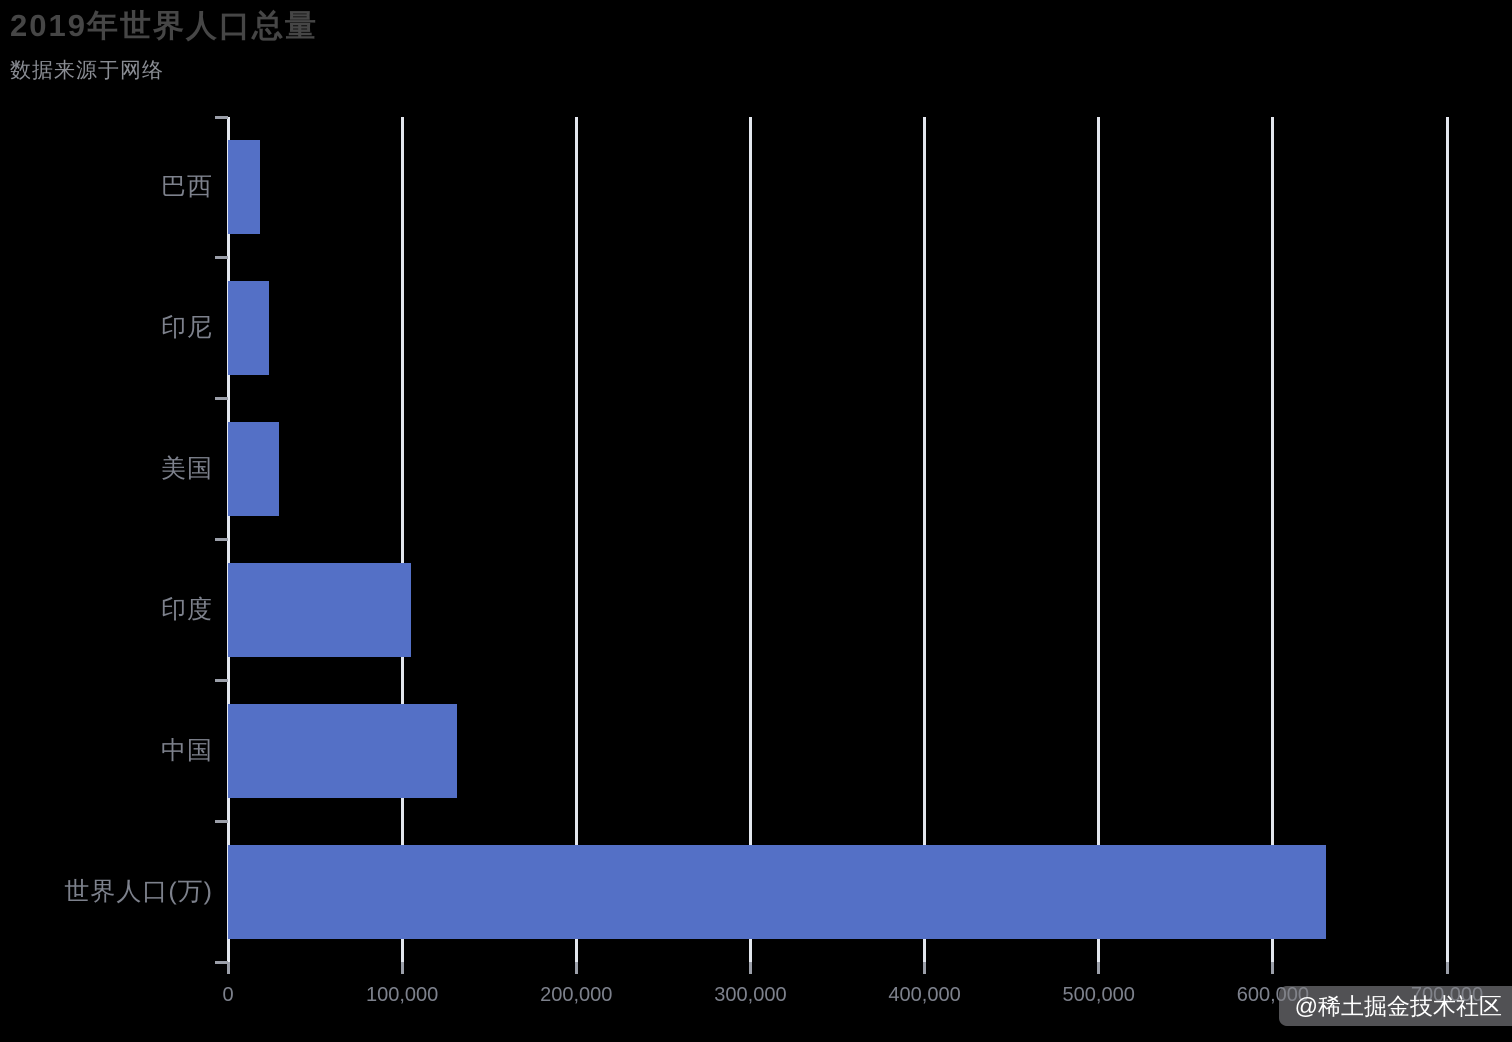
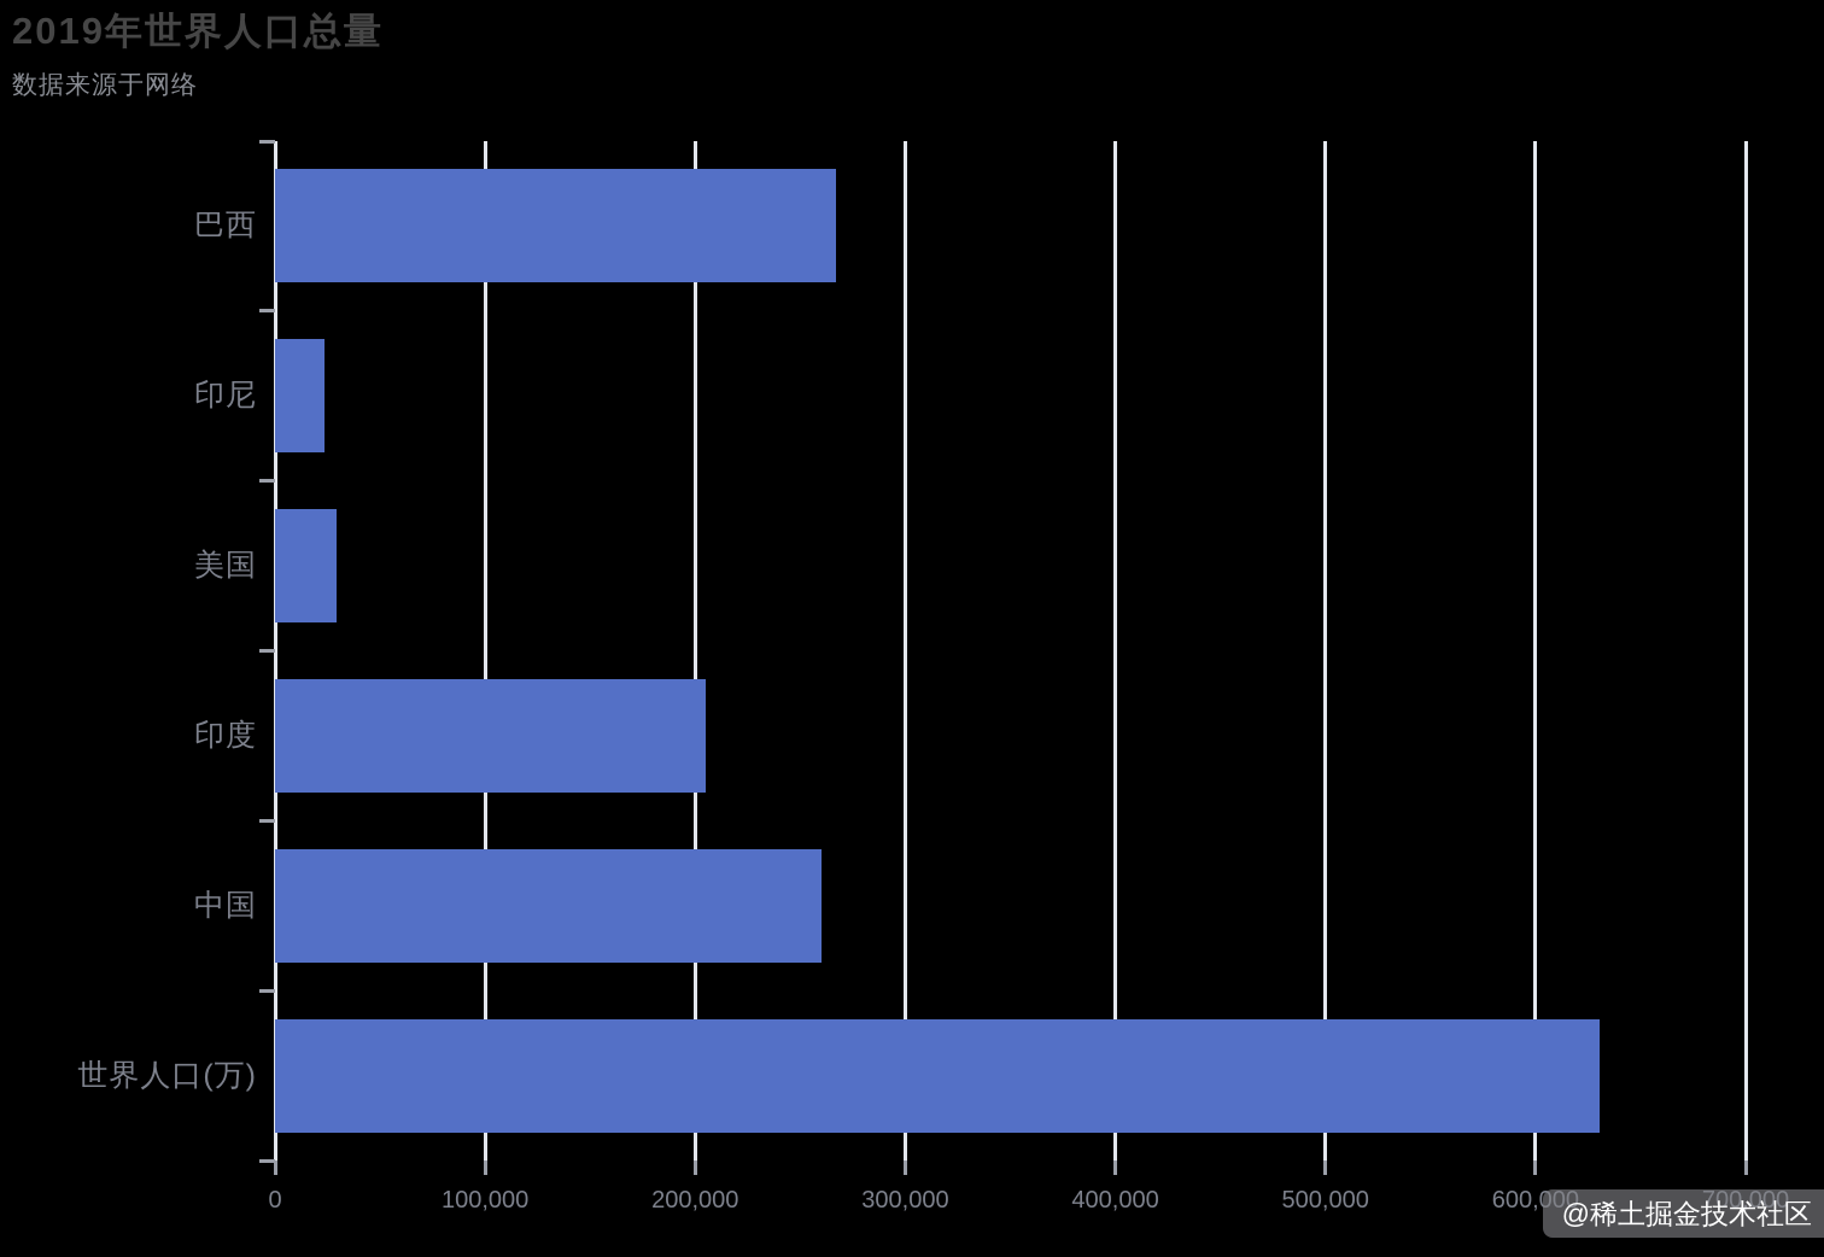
巴西: 18000 -> 267000
印度: 105000 -> 205000
中国: 132000 -> 260000
